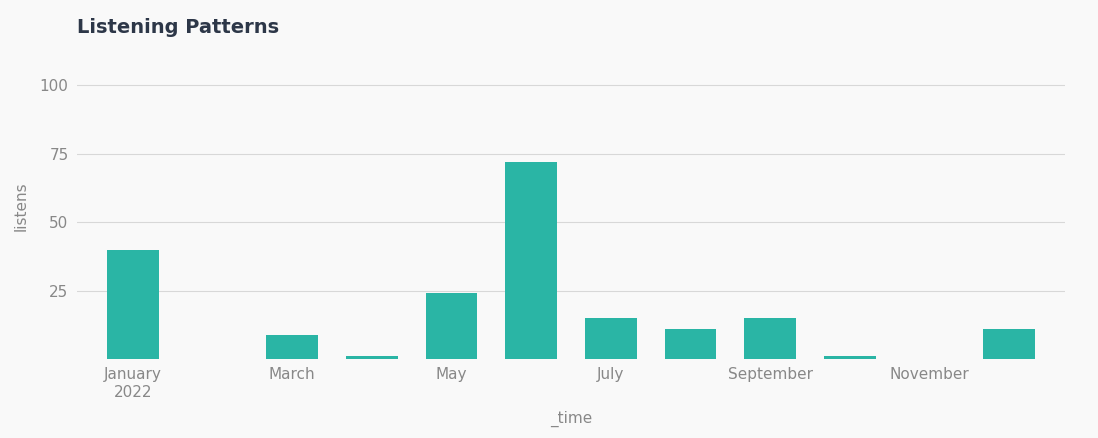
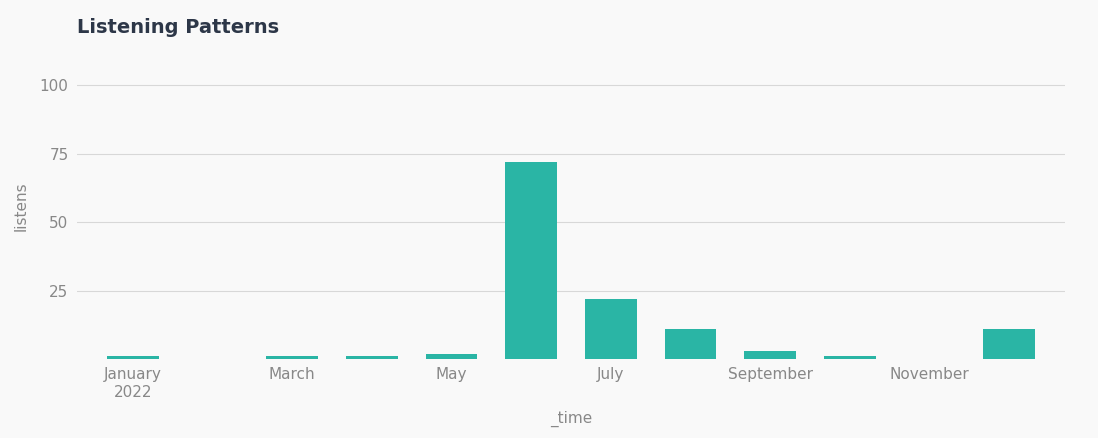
January 2022: 40 -> 1
March: 9 -> 1
May: 24 -> 2
July: 15 -> 22
September: 15 -> 3
